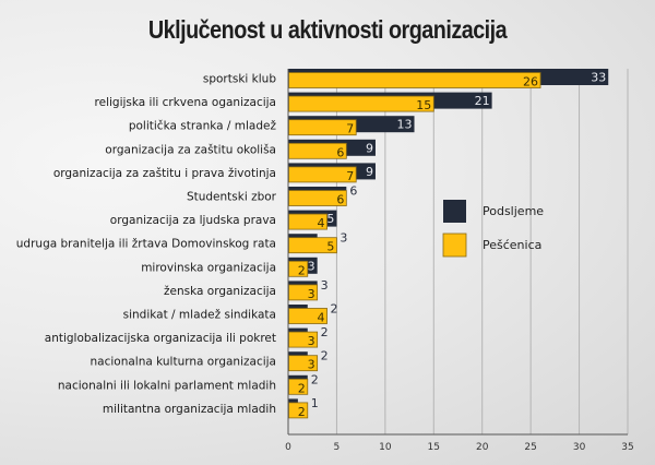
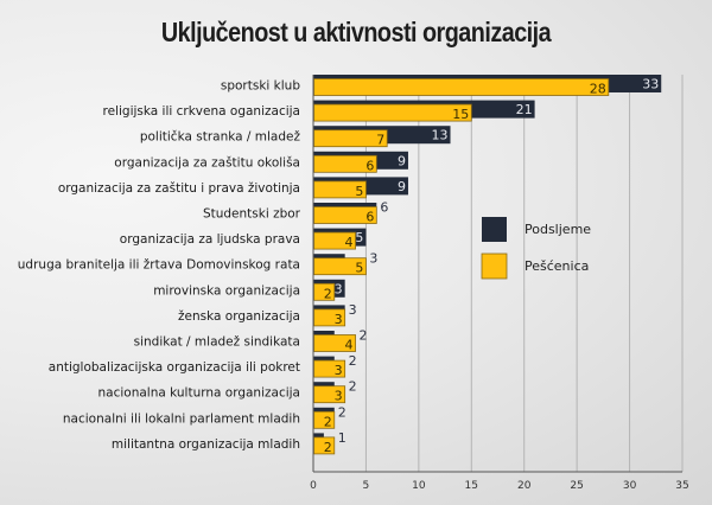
Pešćenica/sportski klub: 26 -> 28
Pešćenica/organizacija za zaštitu i prava životinja: 7 -> 5
